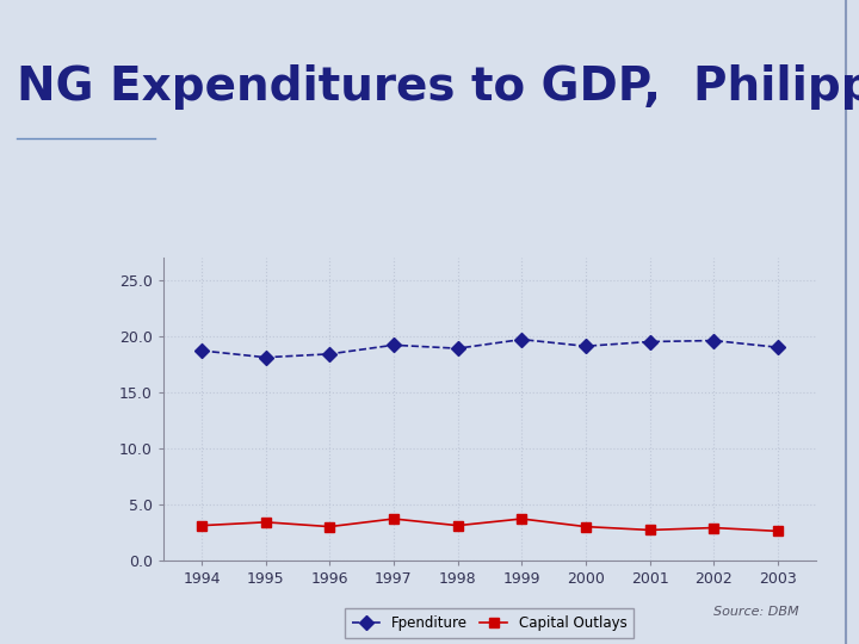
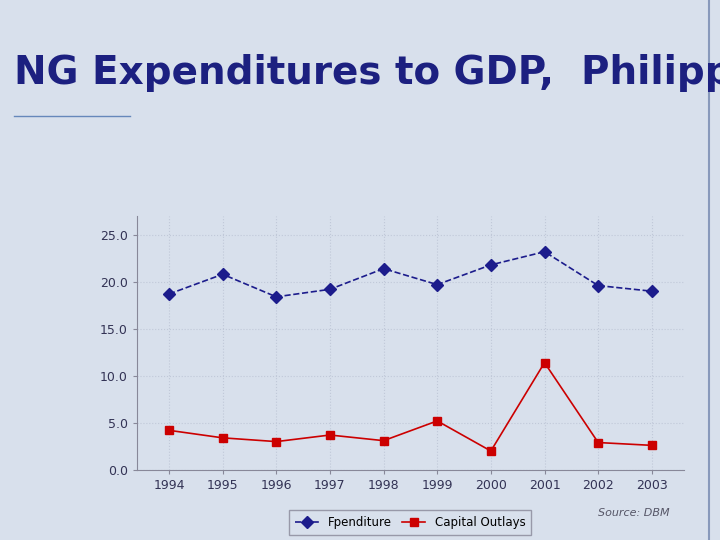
Capital Outlays/1994: 3.1 -> 4.2
Fpenditure/1995: 18.1 -> 20.8
Fpenditure/1998: 18.9 -> 21.4
Capital Outlays/1999: 3.7 -> 5.2
Fpenditure/2000: 19.1 -> 21.8
Capital Outlays/2000: 3.0 -> 2.0
Fpenditure/2001: 19.5 -> 23.2
Capital Outlays/2001: 2.7 -> 11.4
